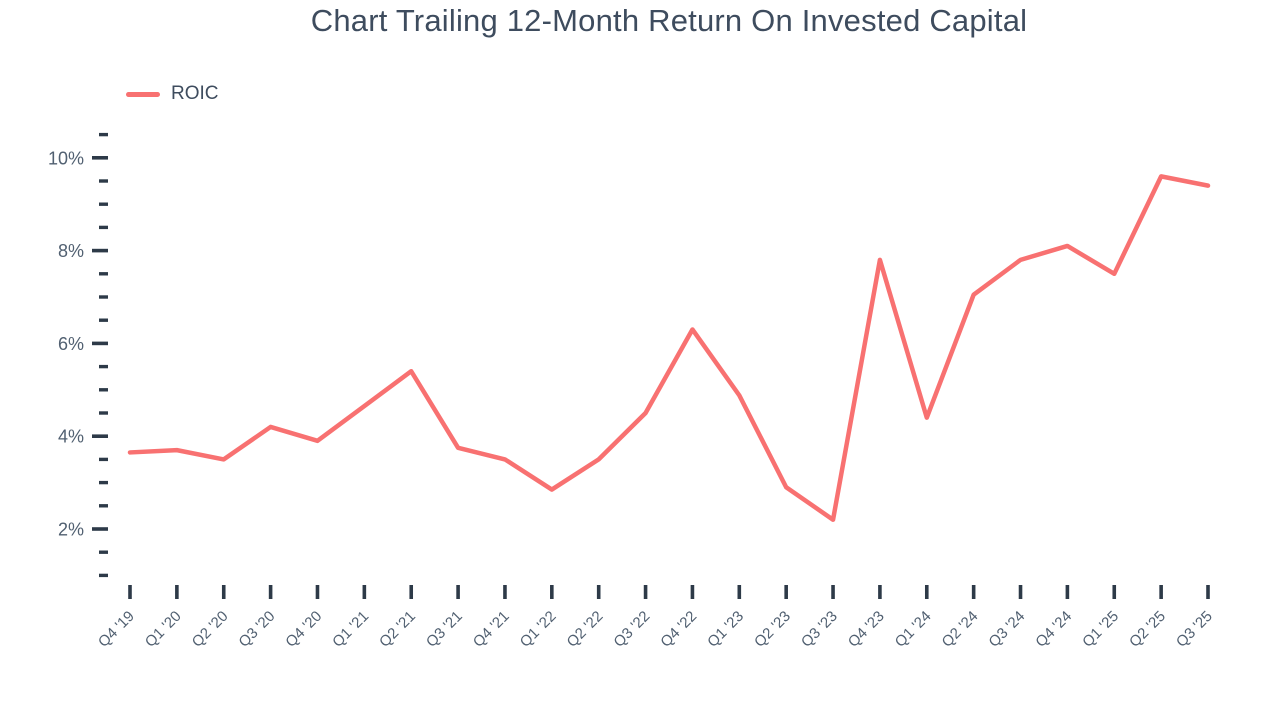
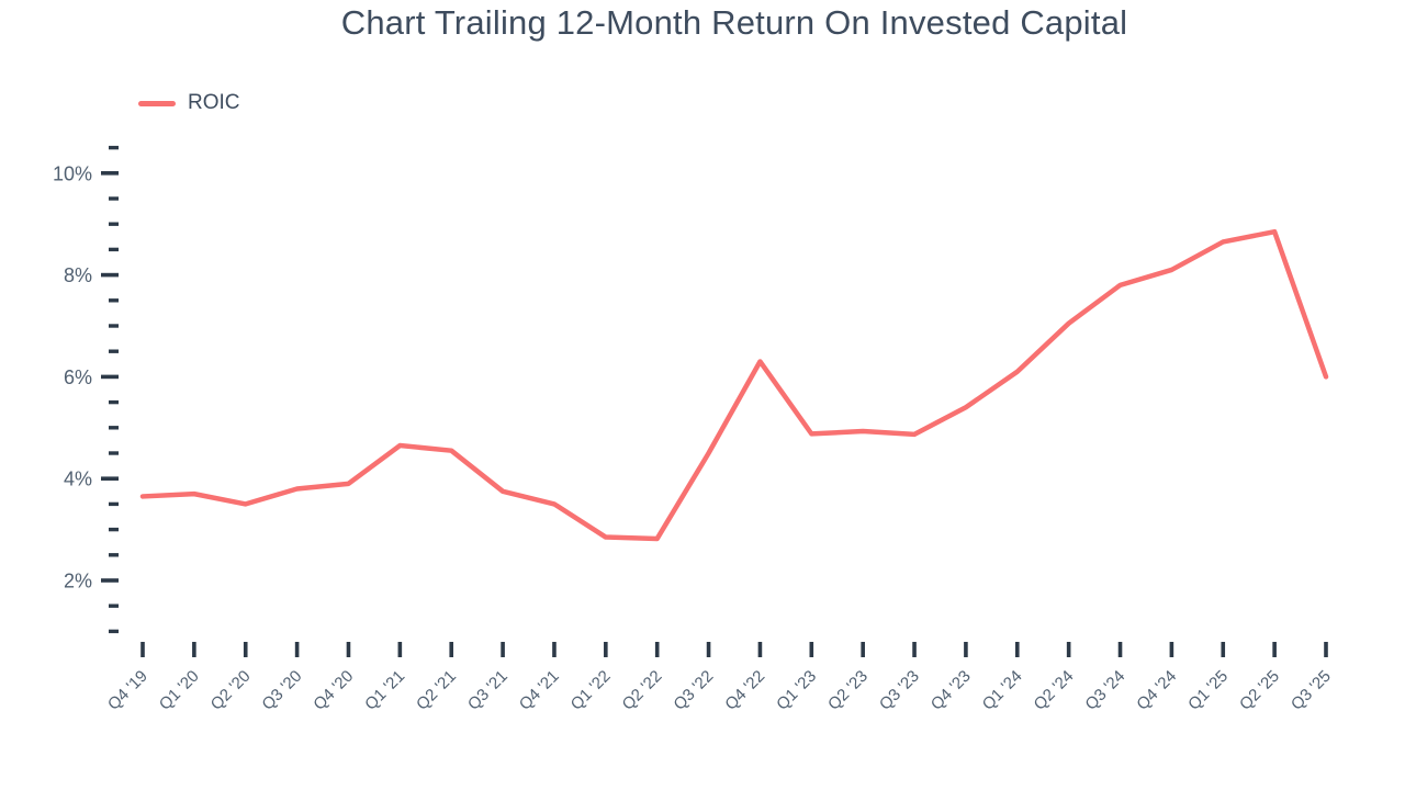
Q3 '20: 4.2% -> 3.8%
Q2 '21: 5.4% -> 4.5%
Q2 '22: 3.5% -> 2.8%
Q2 '23: 2.9% -> 4.9%
Q3 '23: 2.2% -> 4.9%
Q4 '23: 7.8% -> 5.4%
Q1 '24: 4.4% -> 6.1%
Q1 '25: 7.5% -> 8.7%
Q2 '25: 9.6% -> 8.8%
Q3 '25: 9.4% -> 6.0%
